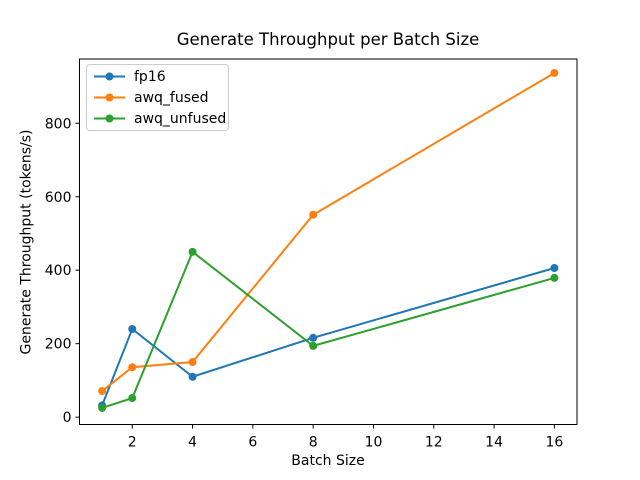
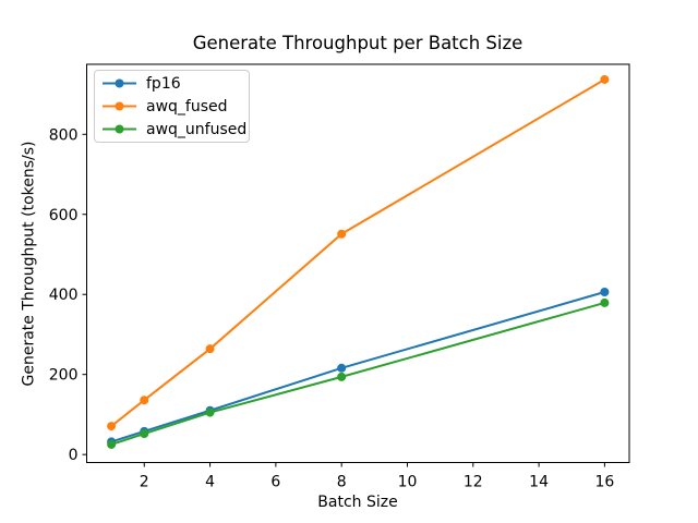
fp16/2: 240 -> 60
awq_fused/4: 150 -> 260
awq_unfused/4: 450 -> 100
